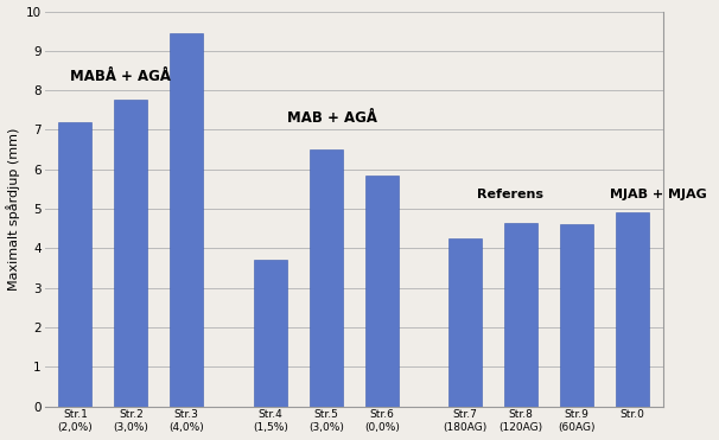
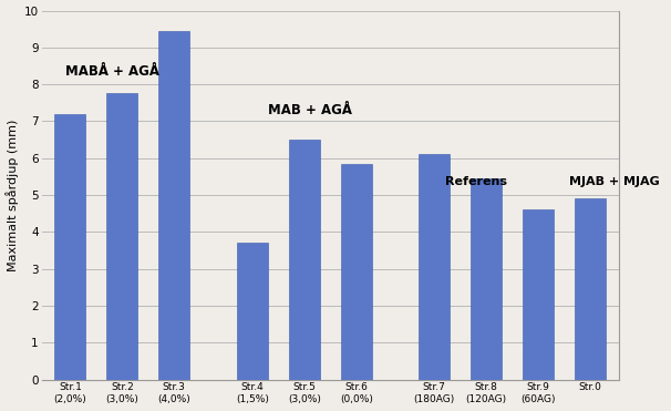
Str.7 (180AG): 4.25 -> 6.10
Str.8 (120AG): 4.65 -> 5.45
